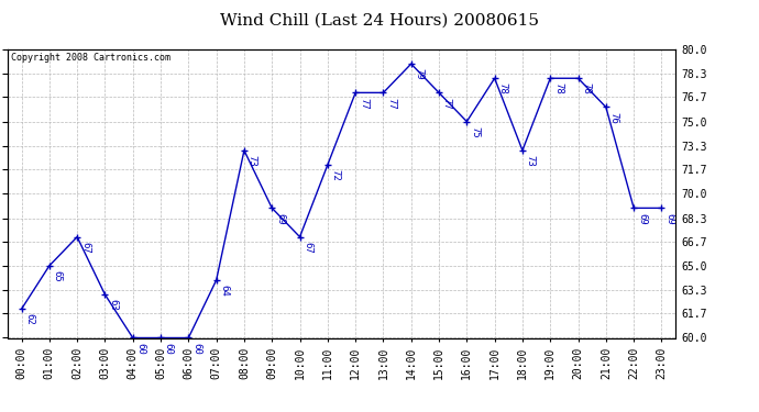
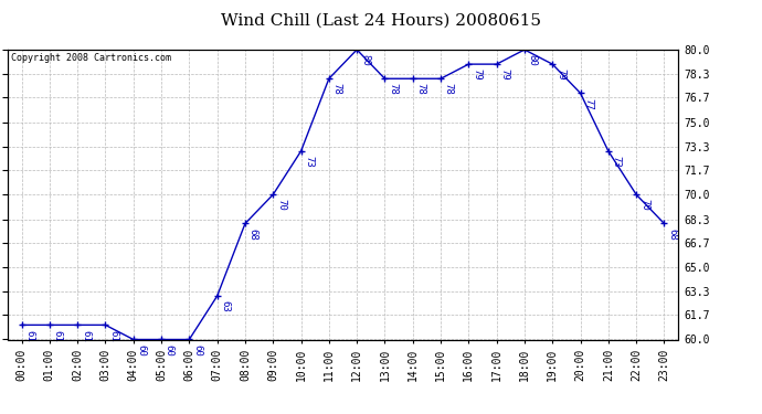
00:00: 62 -> 61
01:00: 65 -> 61
02:00: 67 -> 61
03:00: 63 -> 61
07:00: 64 -> 63
08:00: 73 -> 68
09:00: 69 -> 70
10:00: 67 -> 73
11:00: 72 -> 78
12:00: 77 -> 80
13:00: 77 -> 78
14:00: 79 -> 78
15:00: 77 -> 78
16:00: 75 -> 79
17:00: 78 -> 79
18:00: 73 -> 80
19:00: 78 -> 79
20:00: 78 -> 77
21:00: 76 -> 73
22:00: 69 -> 70
23:00: 69 -> 68
